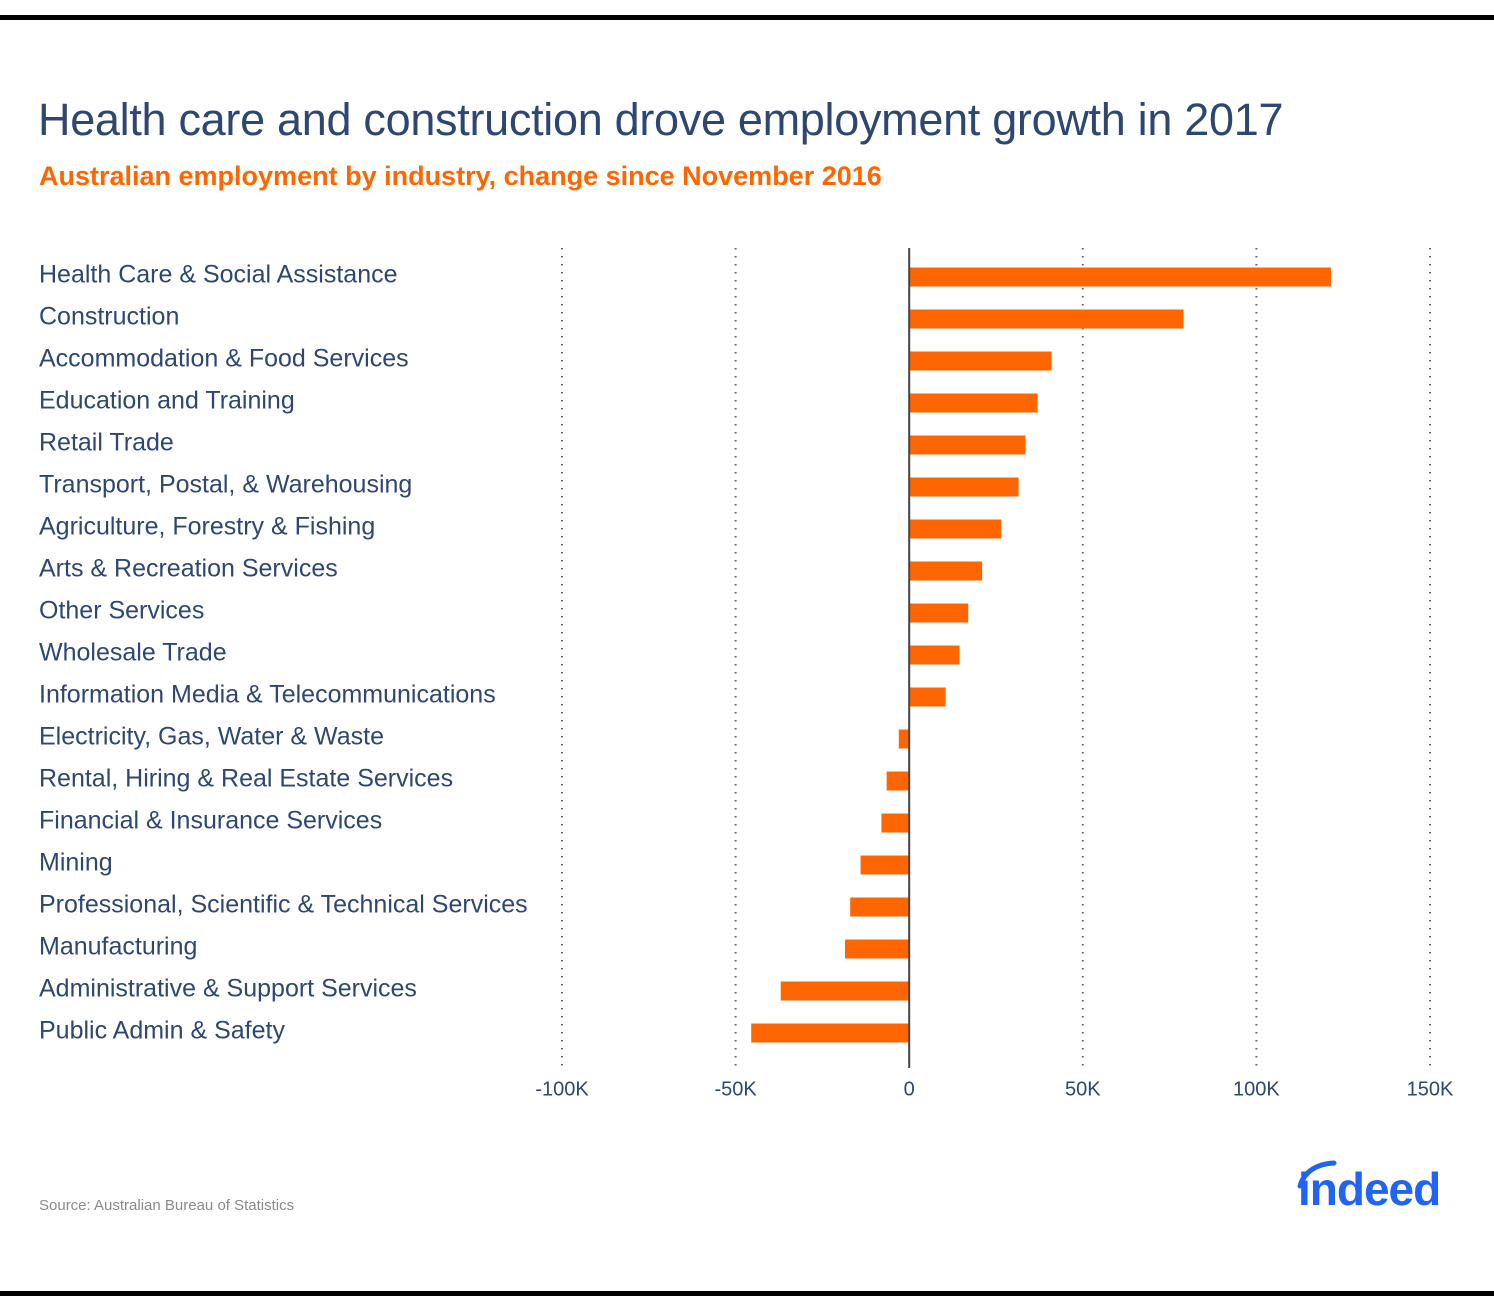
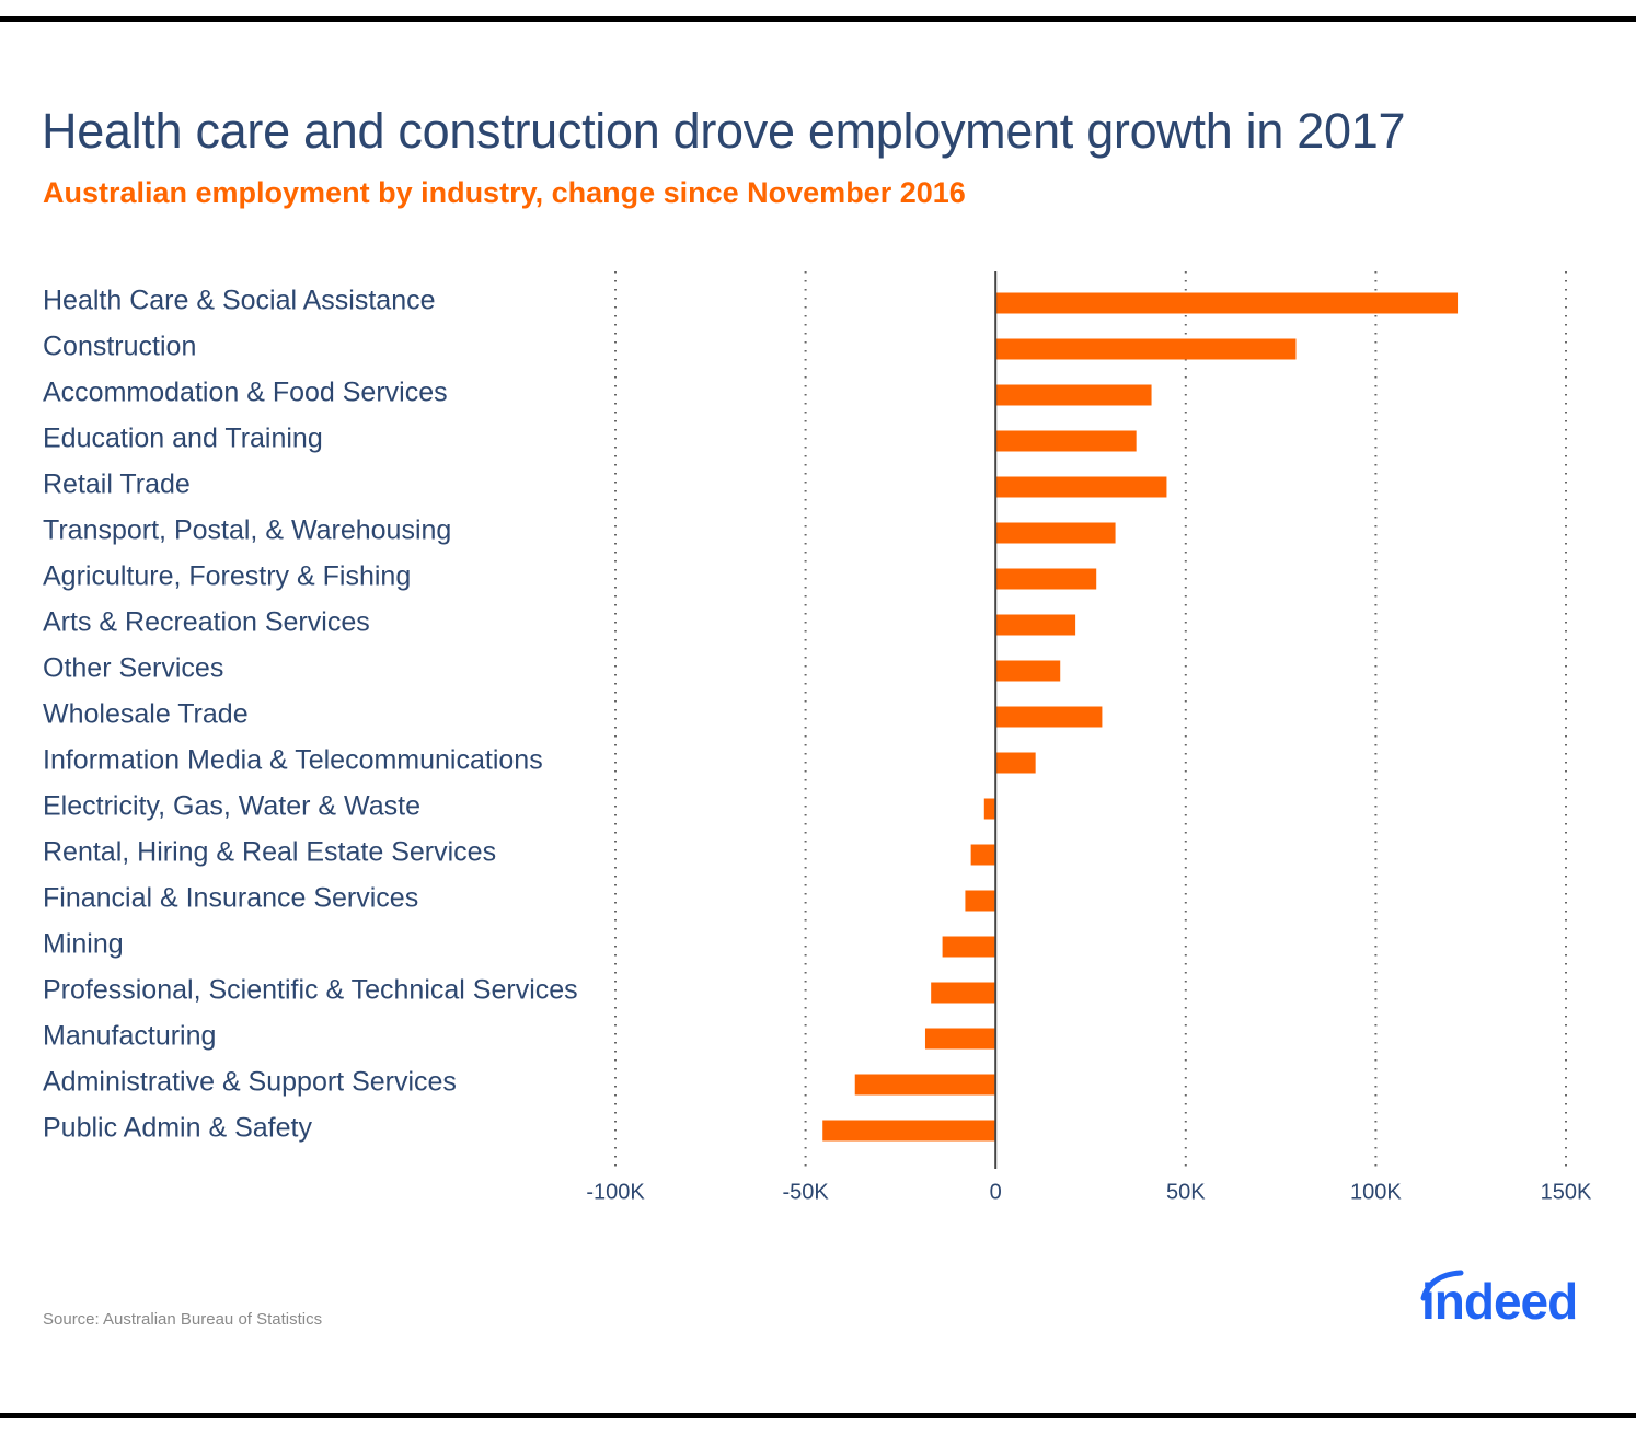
Retail Trade: 34K -> 45K
Wholesale Trade: 14K -> 28K
